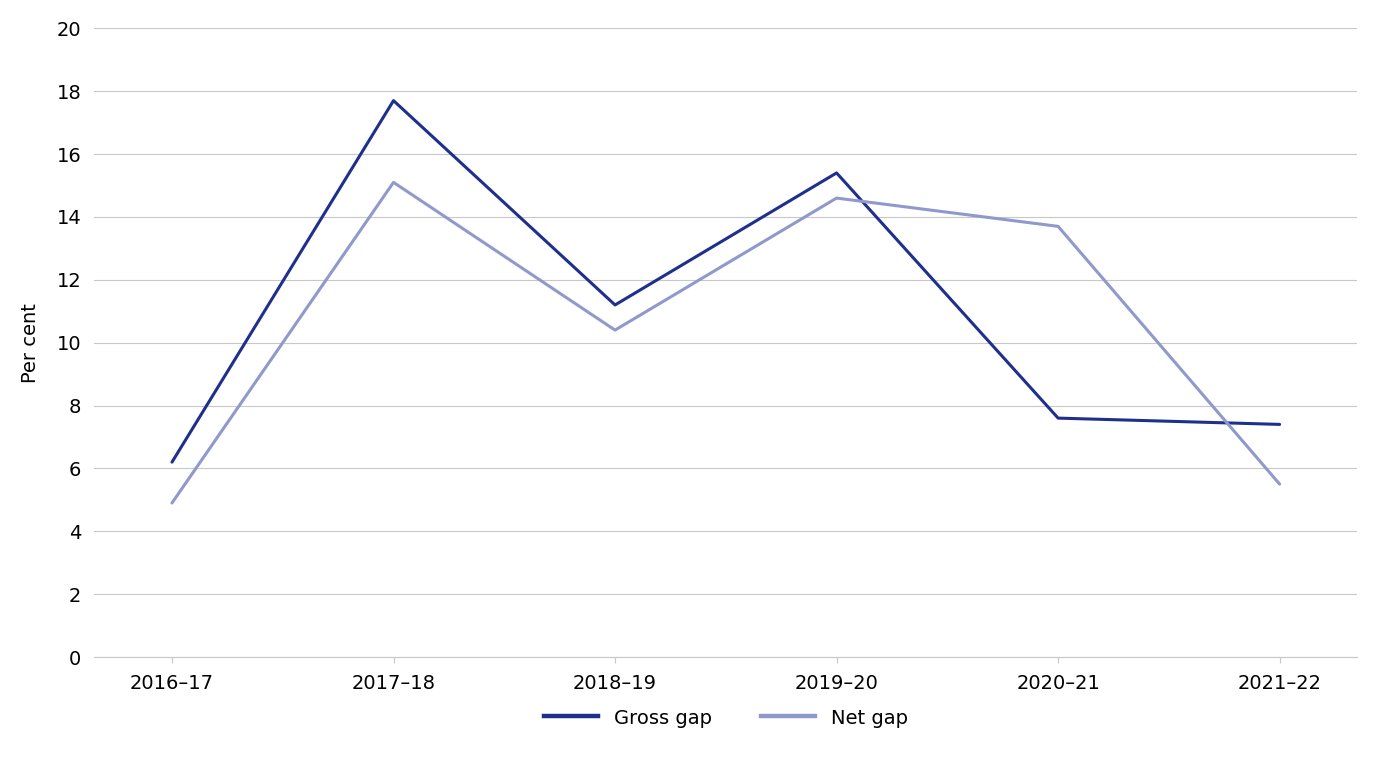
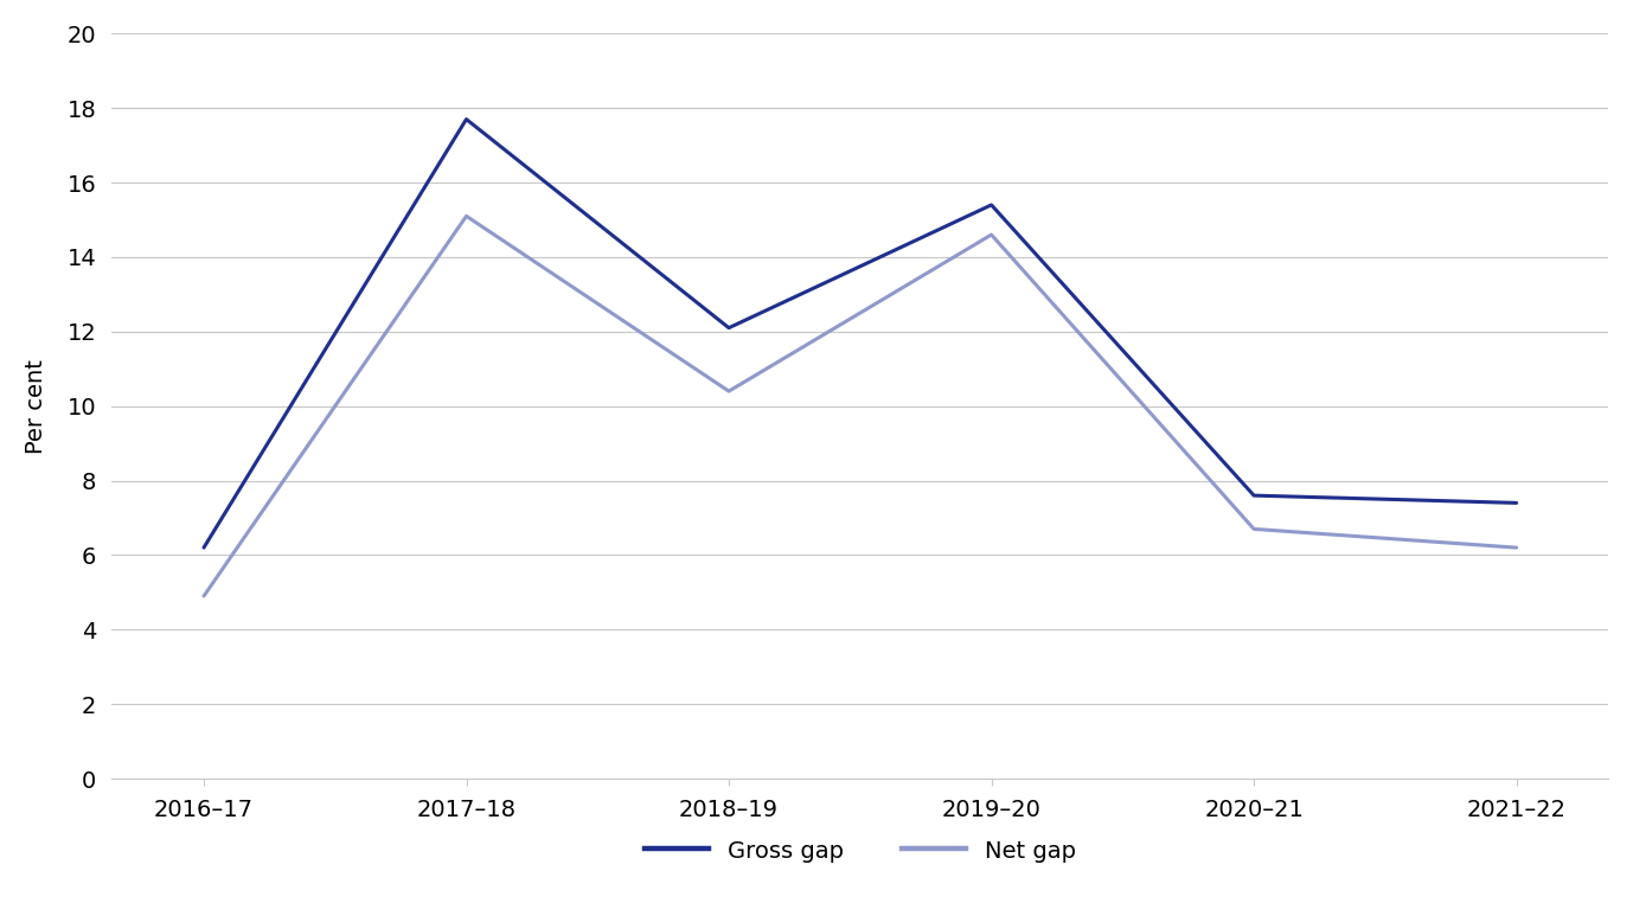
Gross gap/2018–19: 11.2 -> 12.1
Net gap/2020–21: 13.7 -> 6.7
Net gap/2021–22: 5.5 -> 6.2
